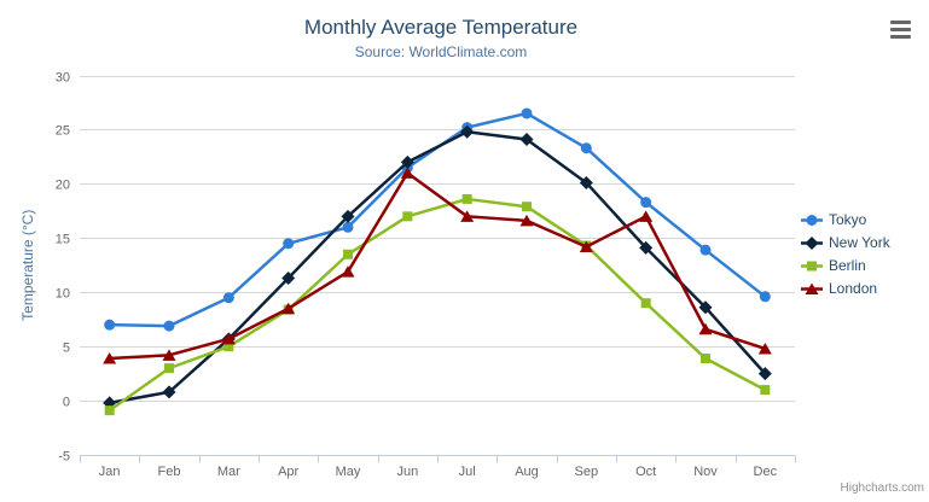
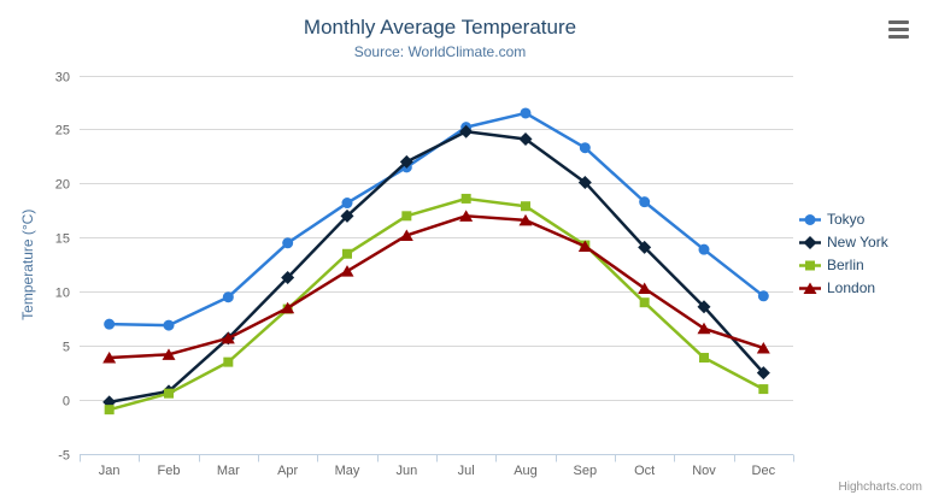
Berlin/Feb: 3 -> 1
Berlin/Mar: 5 -> 4
Tokyo/May: 16 -> 18
London/Jun: 21 -> 15
London/Oct: 17 -> 10
